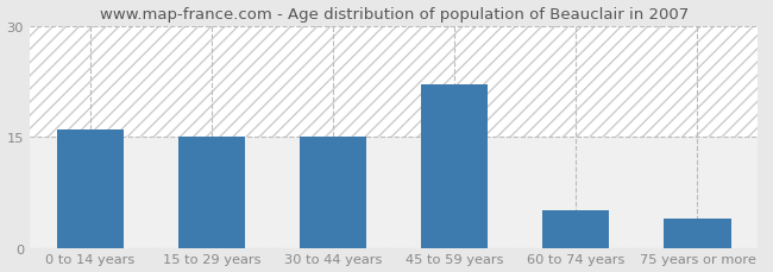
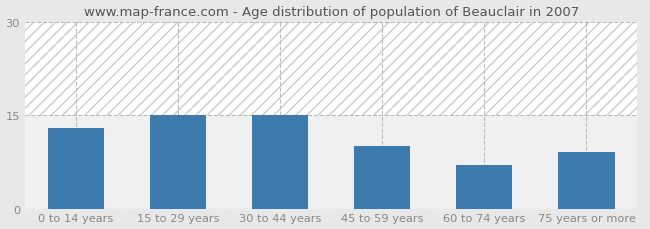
0 to 14 years: 16 -> 13
45 to 59 years: 22 -> 10
60 to 74 years: 5 -> 7
75 years or more: 4 -> 9
